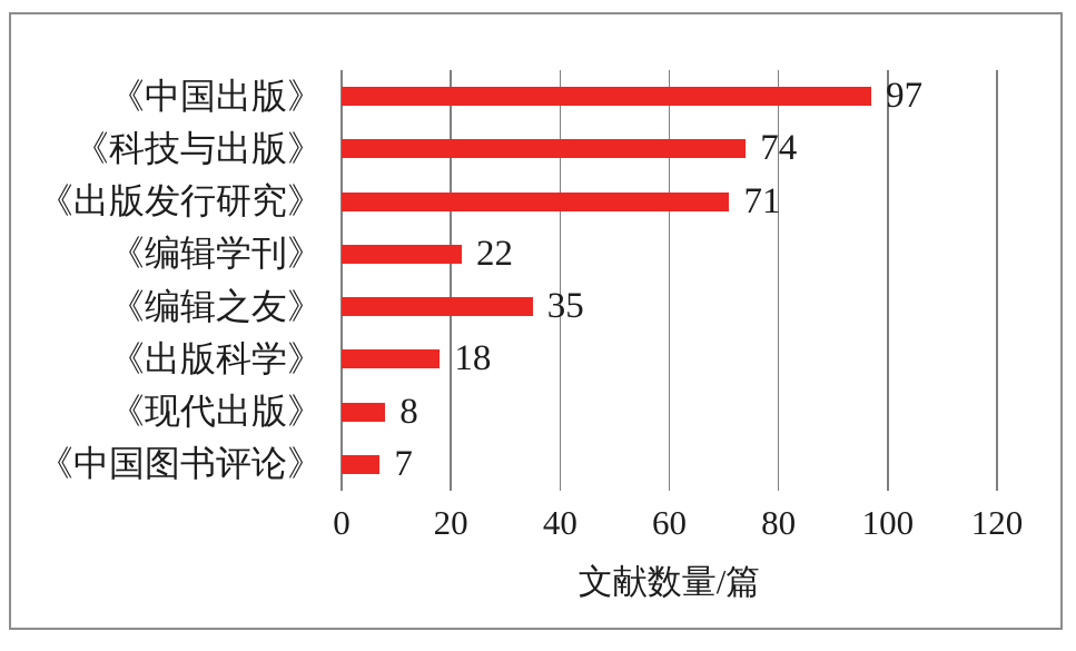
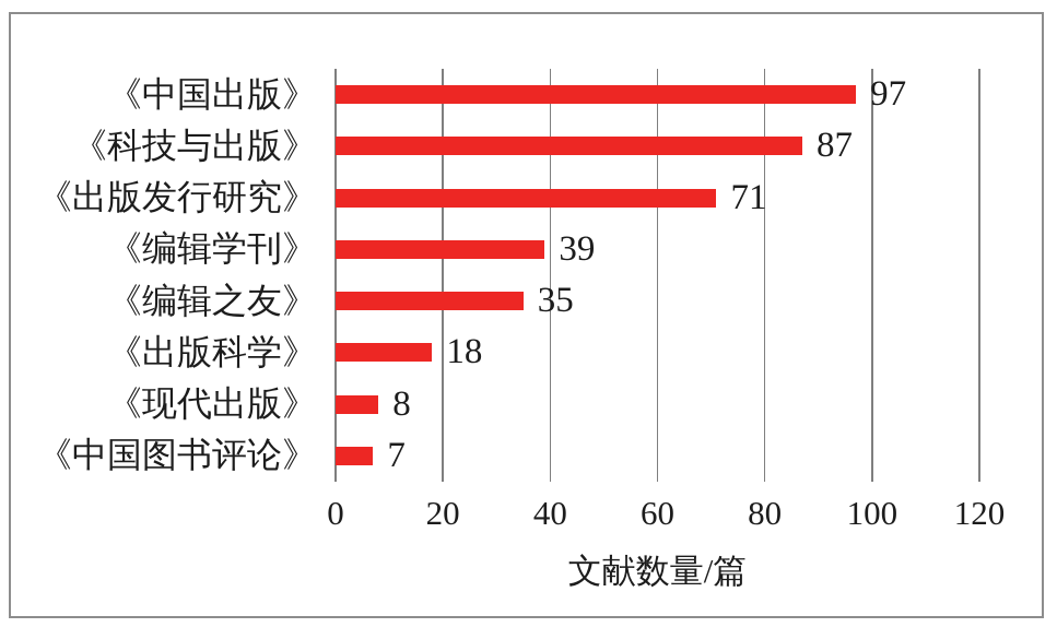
《科技与出版》: 74 -> 87
《编辑学刊》: 22 -> 39
